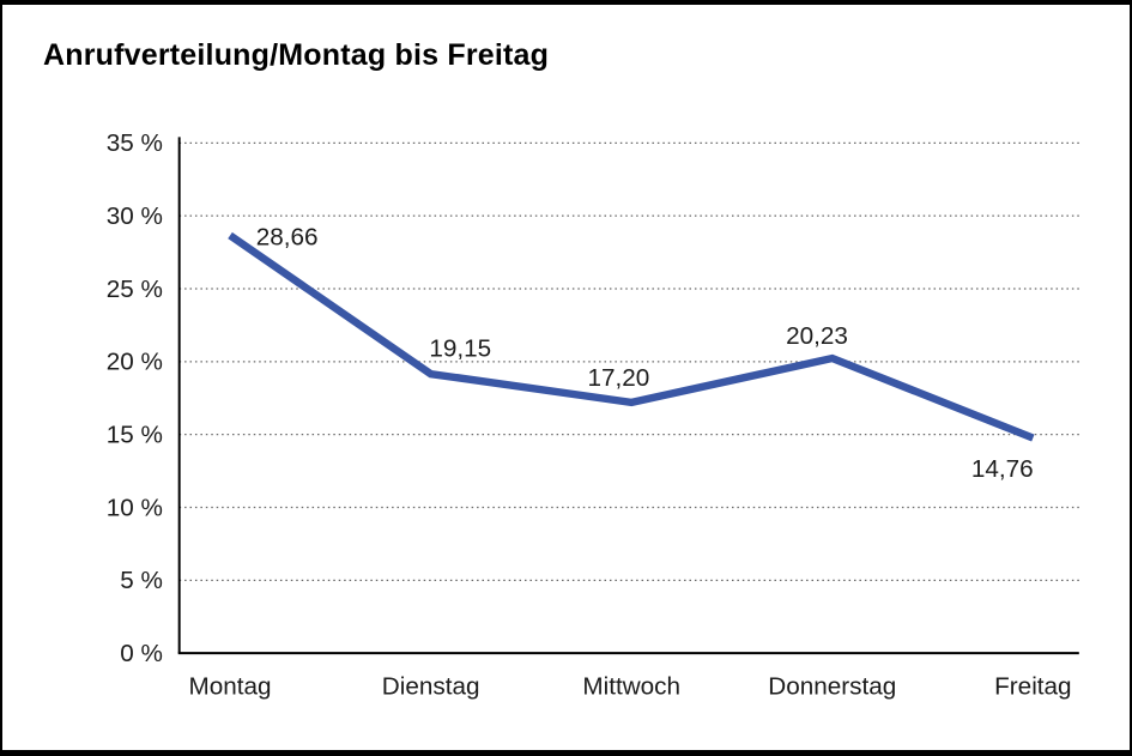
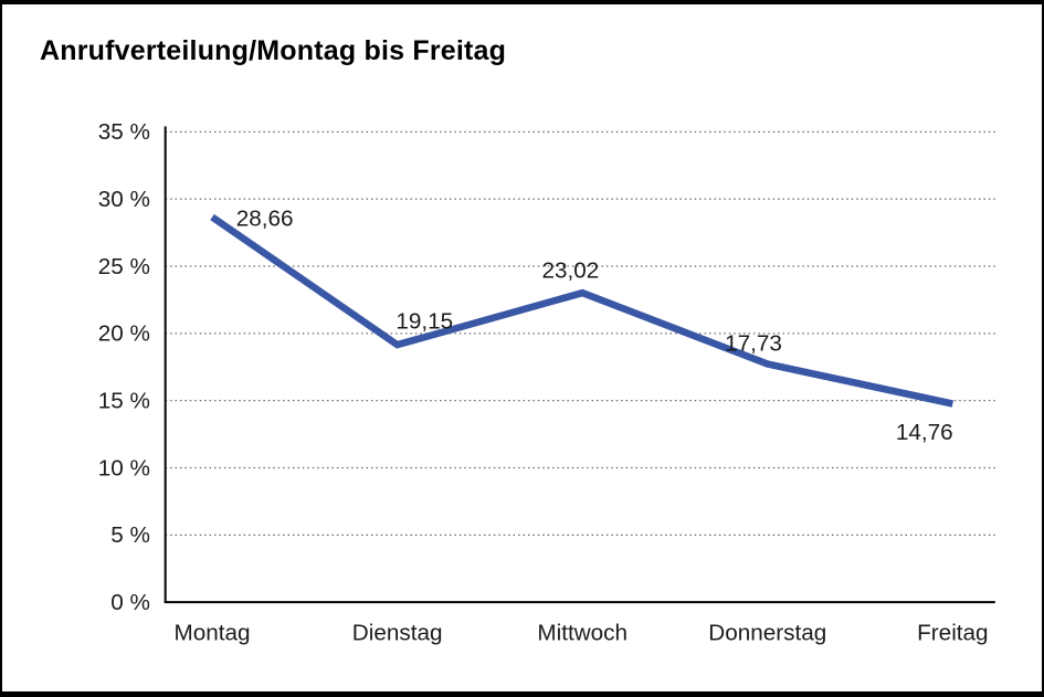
Mittwoch: 17,20 -> 23,02
Donnerstag: 20,23 -> 17,73
